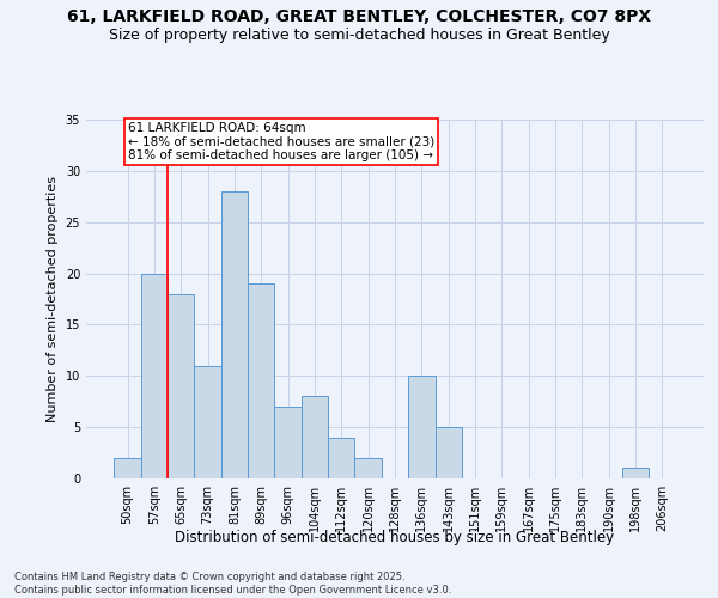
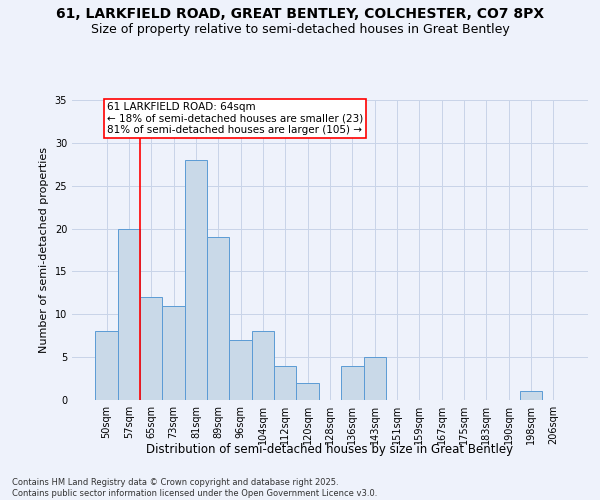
50sqm: 2 -> 8
65sqm: 18 -> 12
136sqm: 10 -> 4
